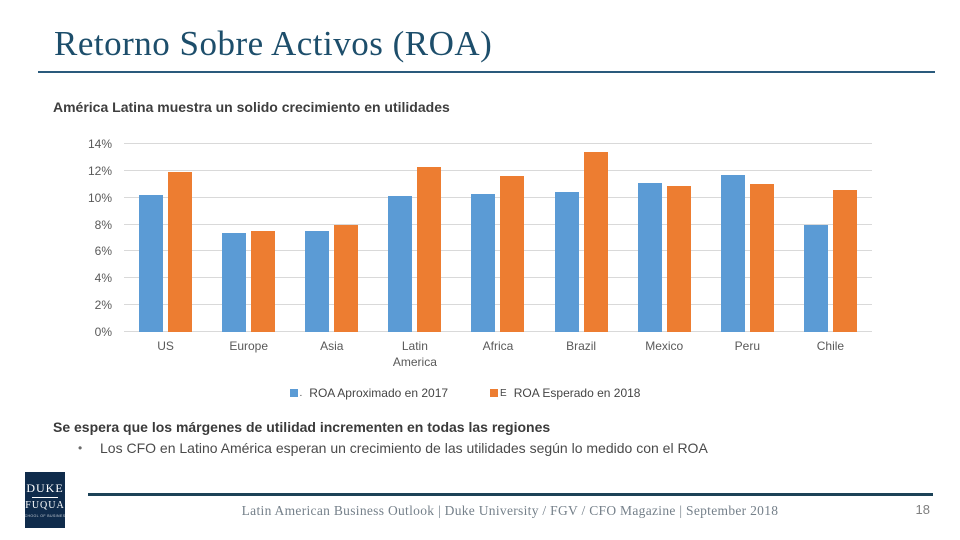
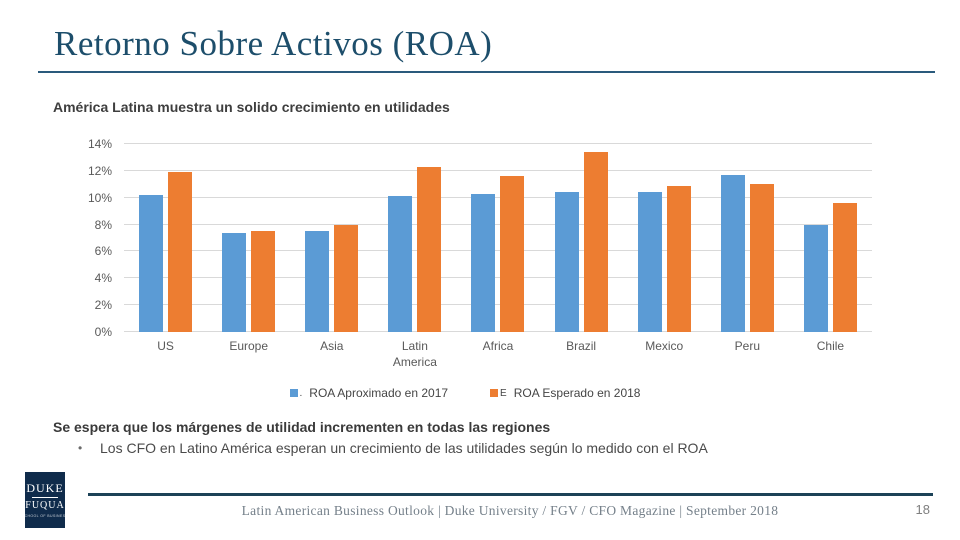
ROA Aproximado en 2017/Mexico: 11.1% -> 10.4%
ROA Esperado en 2018/Chile: 10.6% -> 9.6%
